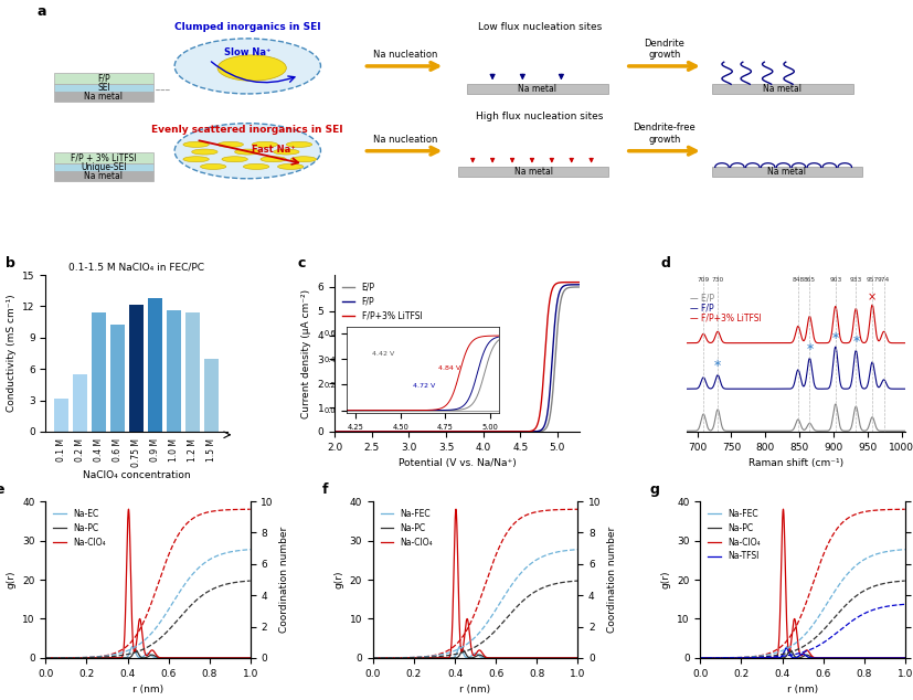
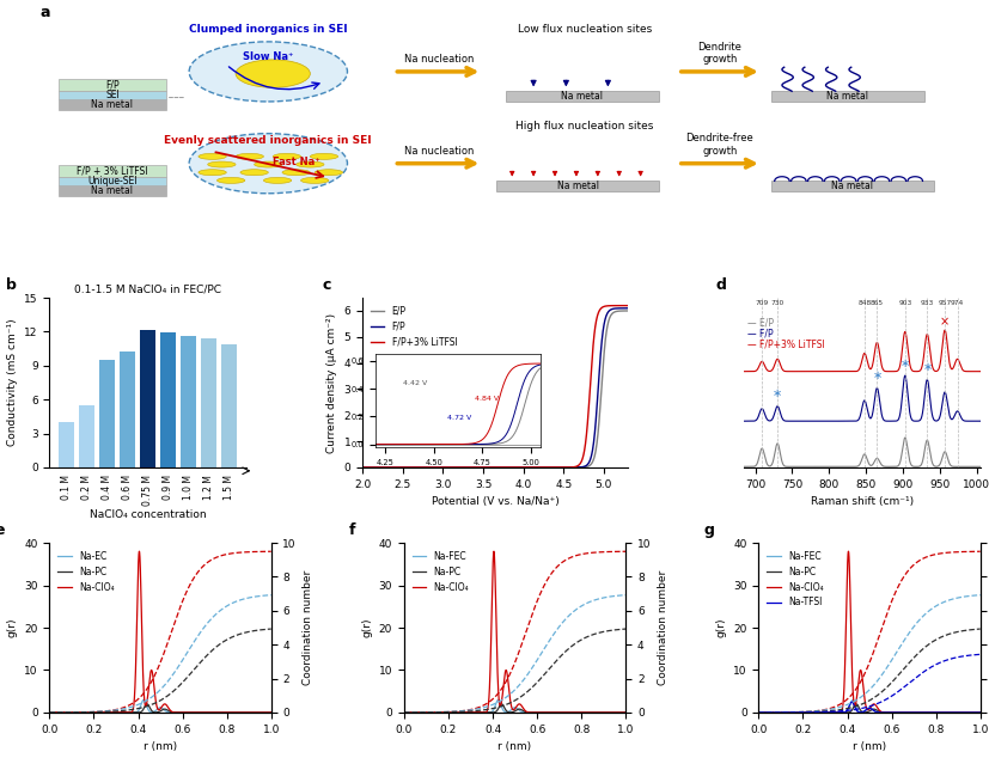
0.1-1.5 M NaClO₄ in FEC/PC/0.1 M: 3.2 -> 4.0
0.1-1.5 M NaClO₄ in FEC/PC/0.4 M: 11.4 -> 9.5
0.1-1.5 M NaClO₄ in FEC/PC/0.9 M: 12.8 -> 11.9
0.1-1.5 M NaClO₄ in FEC/PC/1.5 M: 7.0 -> 10.9
